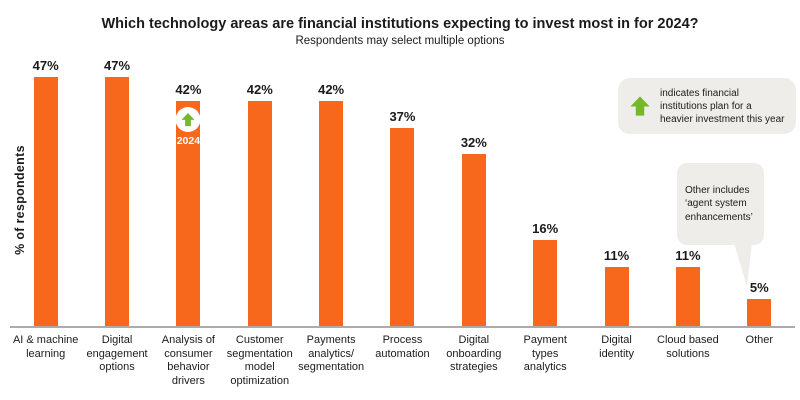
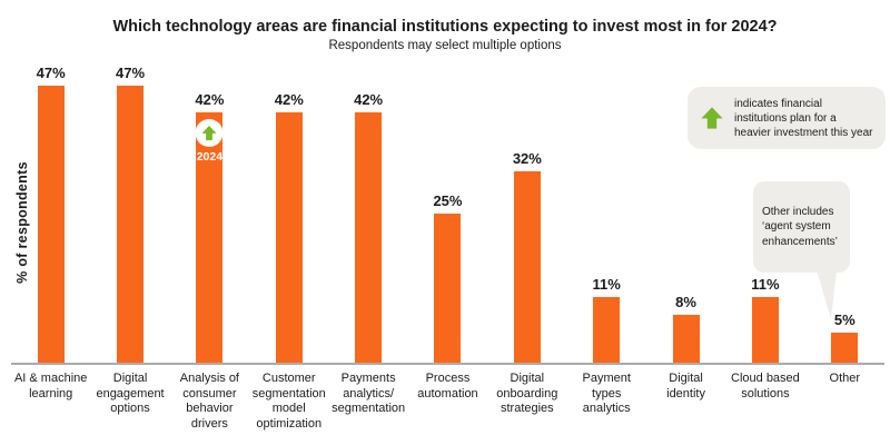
Process automation: 37% -> 25%
Payment types analytics: 16% -> 11%
Digital identity: 11% -> 8%
